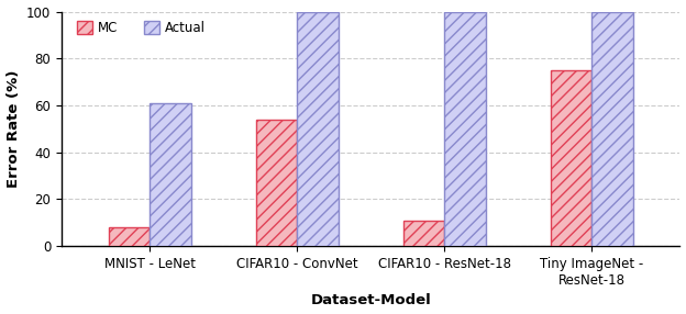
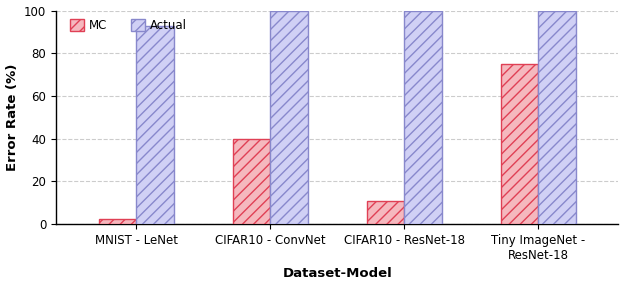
MC/MNIST - LeNet: 8.0 -> 2.5
Actual/MNIST - LeNet: 61 -> 93
MC/CIFAR10 - ConvNet: 54.0 -> 40.0
